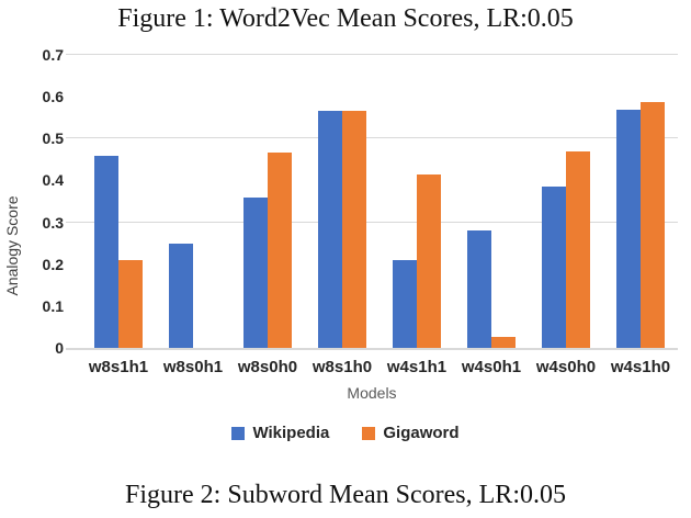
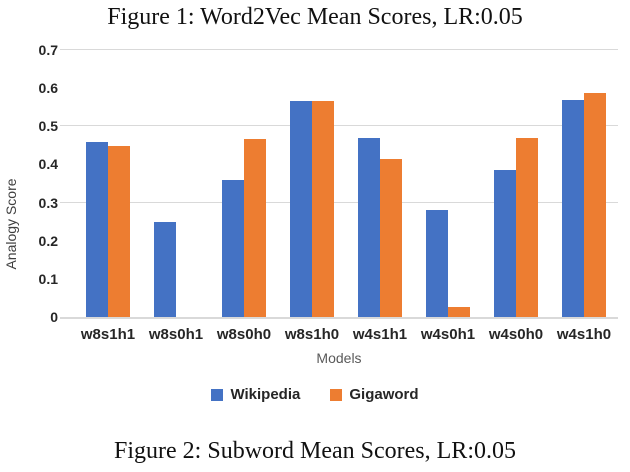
Gigaword/w8s1h1: 0.21 -> 0.45
Wikipedia/w4s1h1: 0.21 -> 0.47
